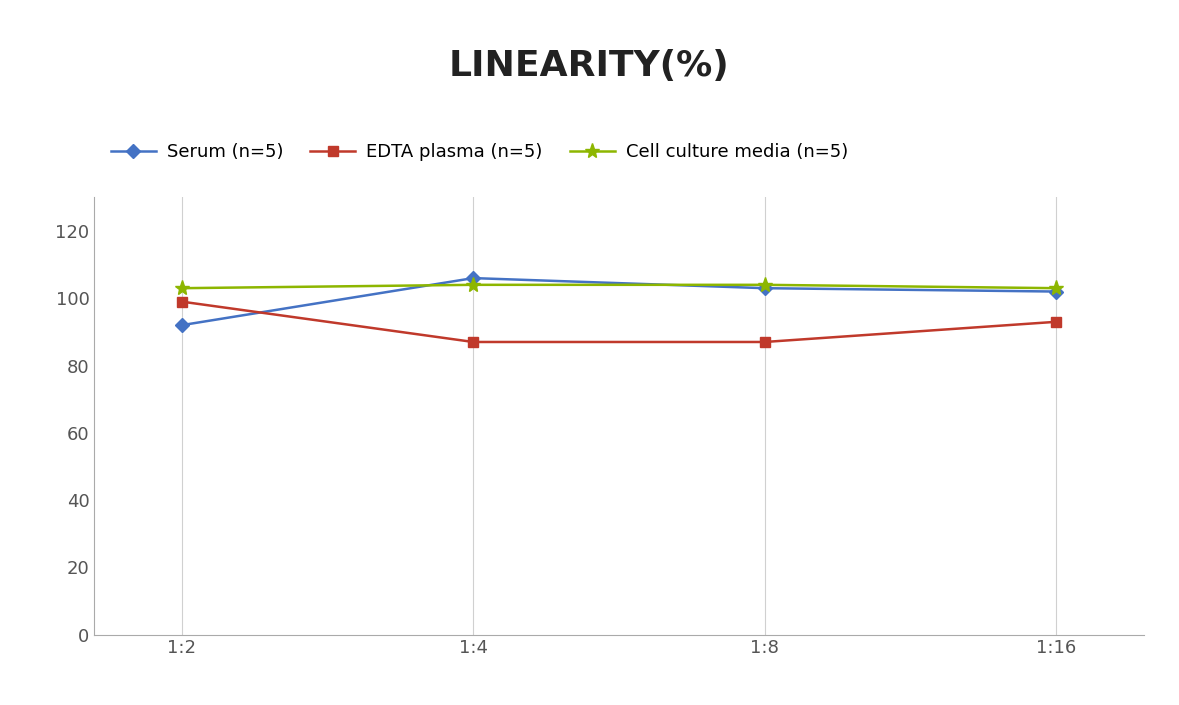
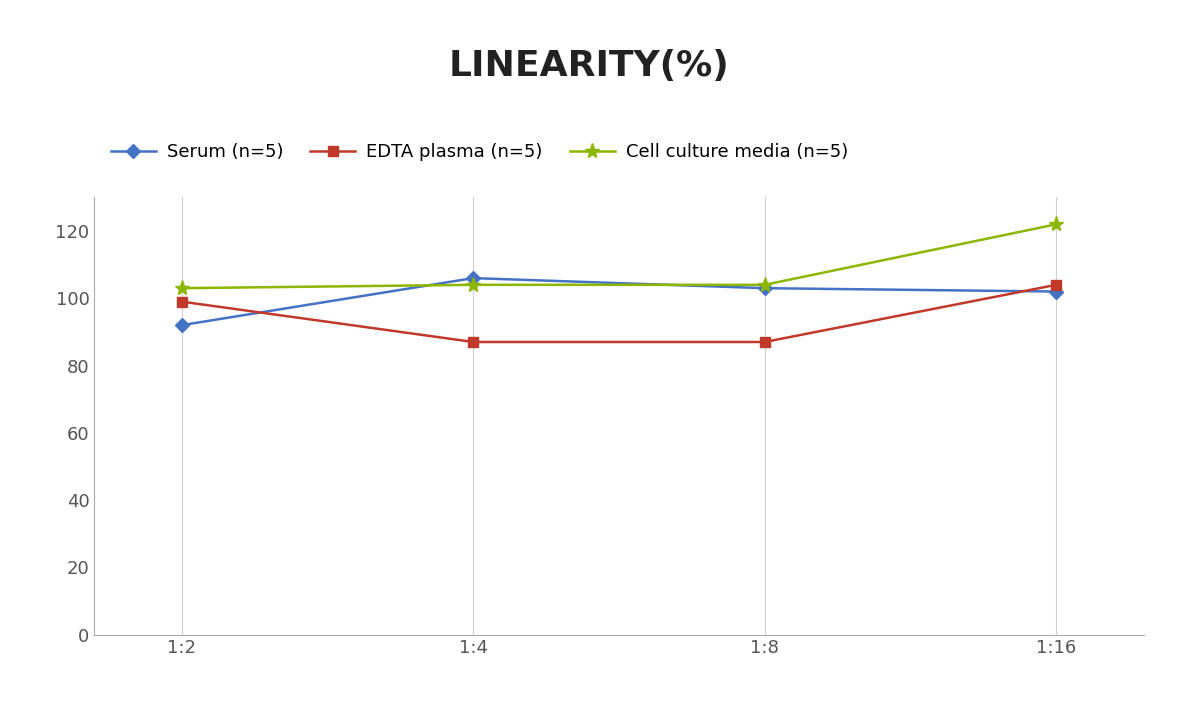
EDTA plasma (n=5)/1:16: 93 -> 104
Cell culture media (n=5)/1:16: 103 -> 122
